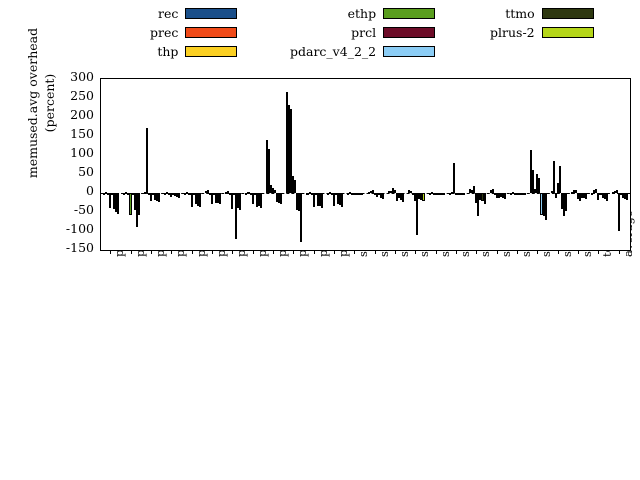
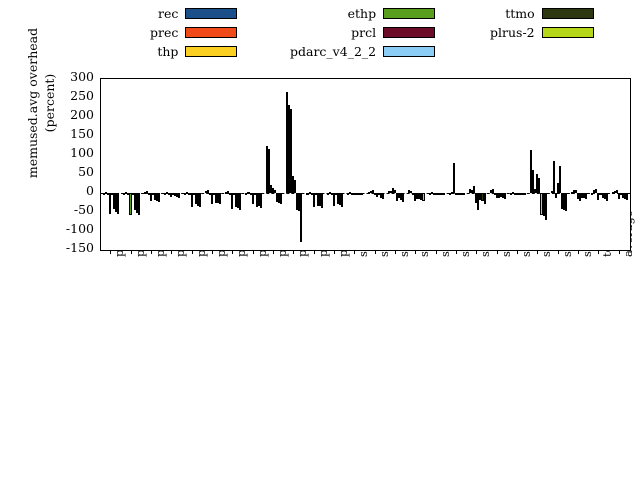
ethp/parsec3/blackscholes: -40 -> -60
ttmo/parsec3/bodytrack: -90 -> -50
prec/parsec3/canneal: 170 -> 10
pdarc_v4_2_2/parsec3/freqmine: -120 -> -40
rec/parsec3/streamcluster: 140 -> 120
prcl/splash2x/lu_ncb: -110 -> -20
prcl/splash2x/radiosity: -60 -> -40
ttmo/splash2x/water_nsquared: -60 -> -40
ethp/average: -100 -> -20
